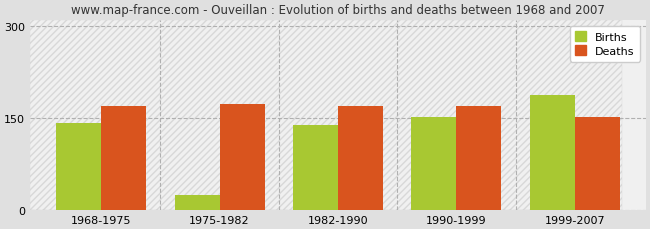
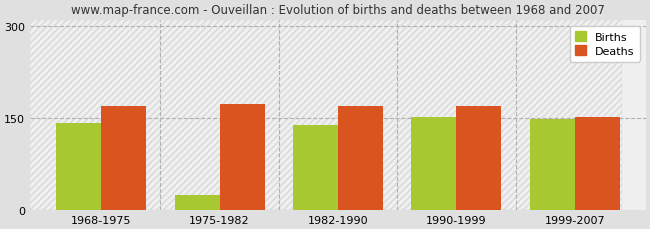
Births/1999-2007: 188 -> 148
